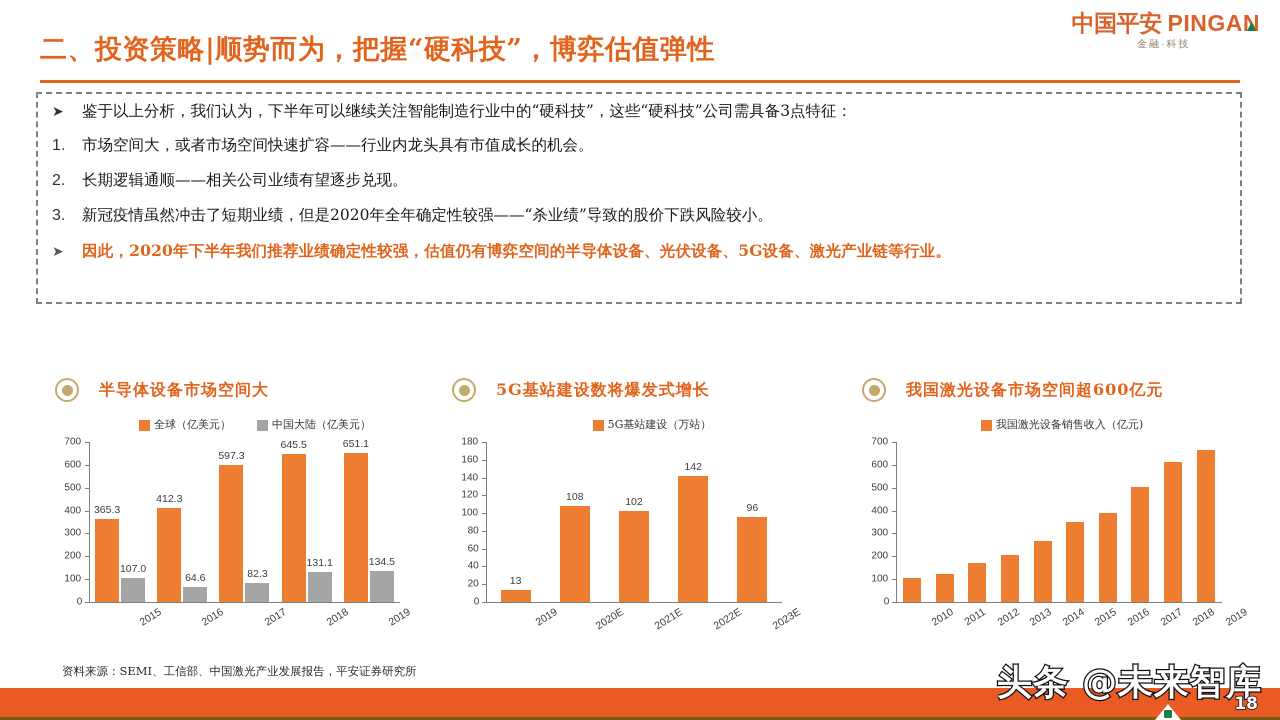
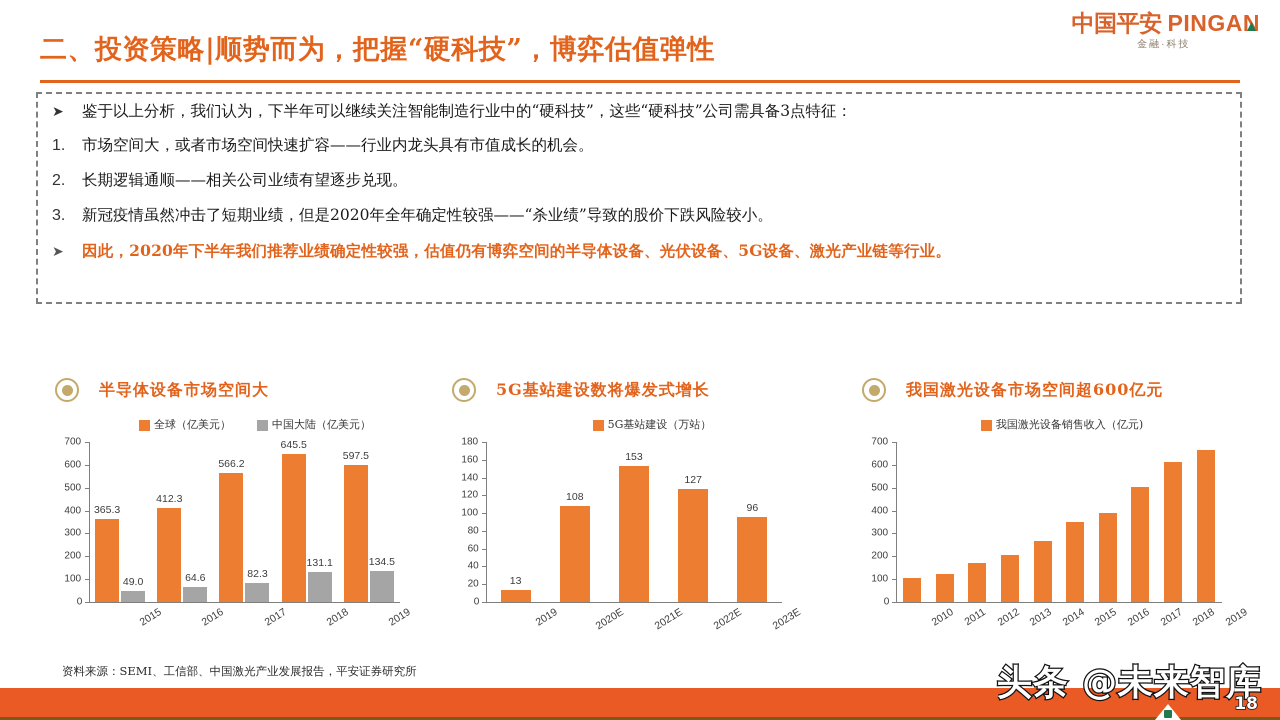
半导体设备市场空间大/中国大陆（亿美元）/2015: 107.0 -> 49.0
半导体设备市场空间大/全球（亿美元）/2017: 597.3 -> 566.2
半导体设备市场空间大/全球（亿美元）/2019: 651.1 -> 597.5
5G基站建设数将爆发式增长/2021E: 102 -> 153
5G基站建设数将爆发式增长/2022E: 142 -> 127
